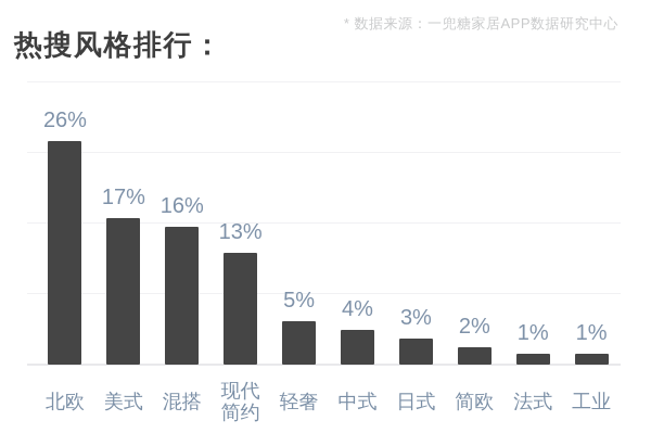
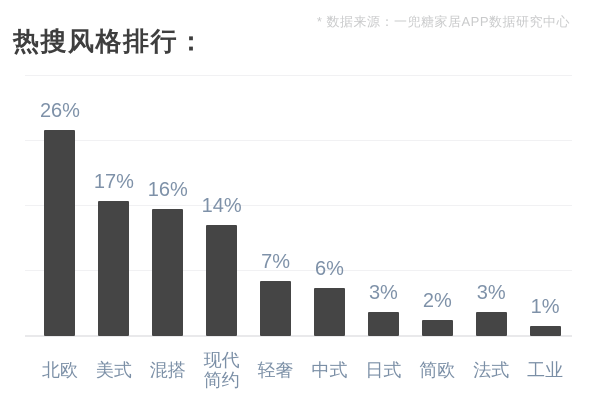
现代简约: 13% -> 14%
轻奢: 5% -> 7%
中式: 4% -> 6%
法式: 1% -> 3%
